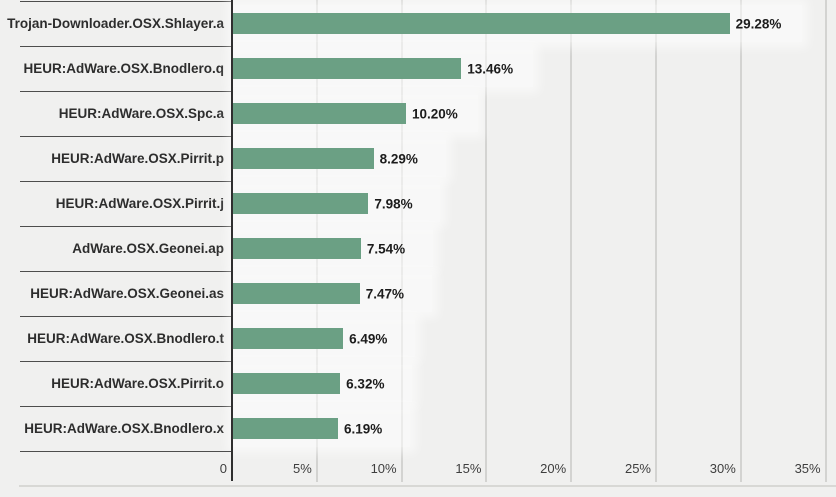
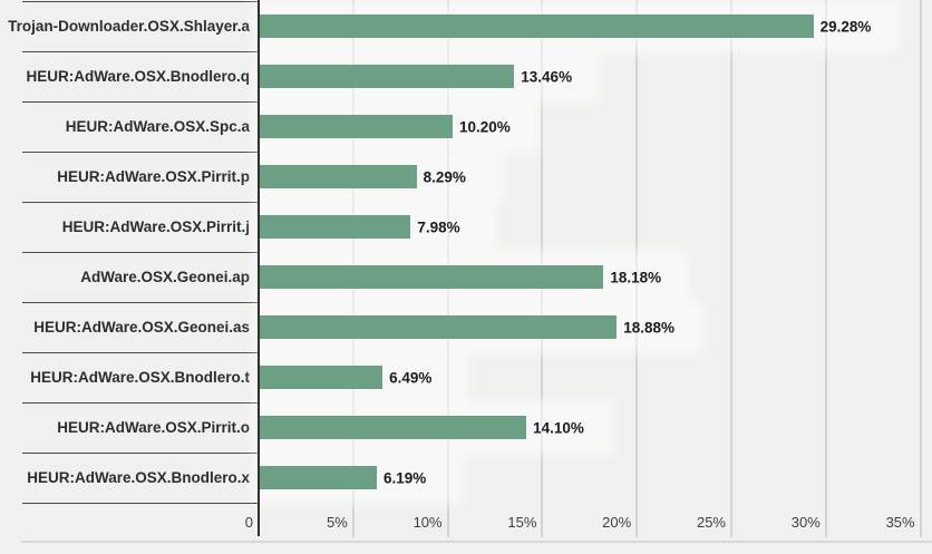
AdWare.OSX.Geonei.ap: 7.54% -> 18.18%
HEUR:AdWare.OSX.Geonei.as: 7.47% -> 18.88%
HEUR:AdWare.OSX.Pirrit.o: 6.32% -> 14.10%
